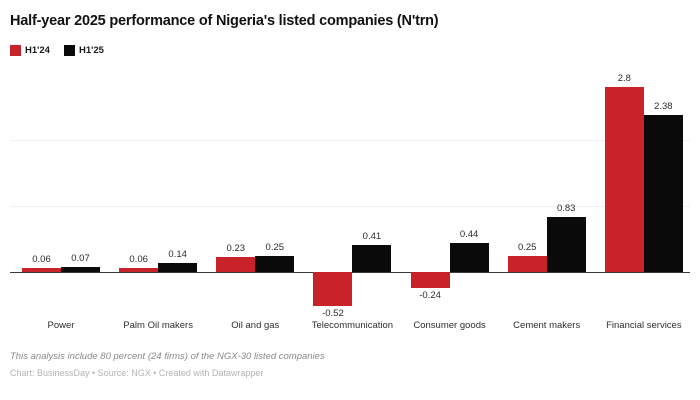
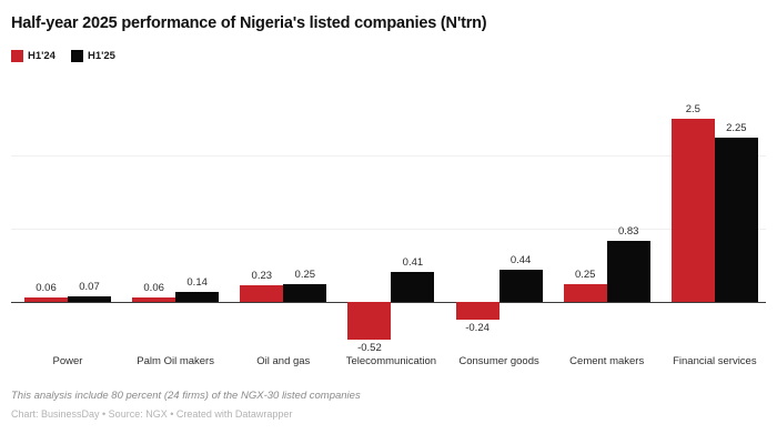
H1'24/Financial services: 2.8 -> 2.5
H1'25/Financial services: 2.38 -> 2.25
